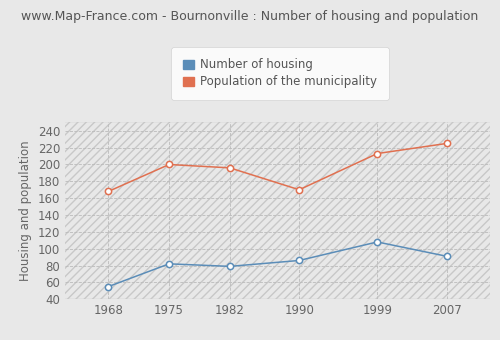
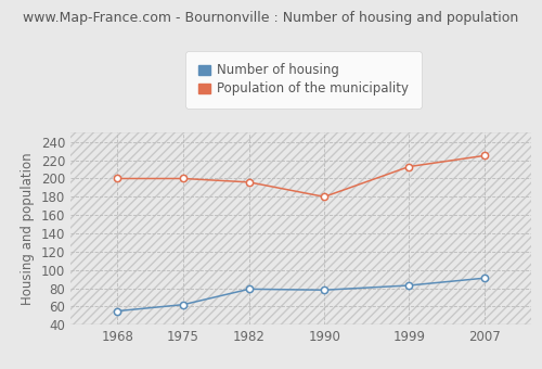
Population of the municipality/1968: 168 -> 200
Number of housing/1975: 82 -> 62
Number of housing/1990: 86 -> 78
Population of the municipality/1990: 170 -> 180
Number of housing/1999: 108 -> 83
